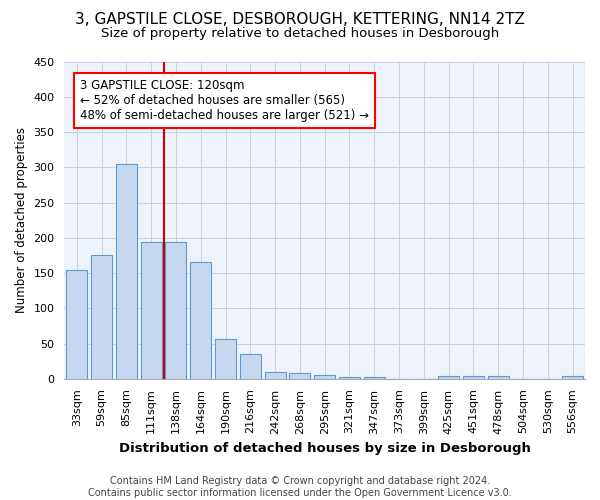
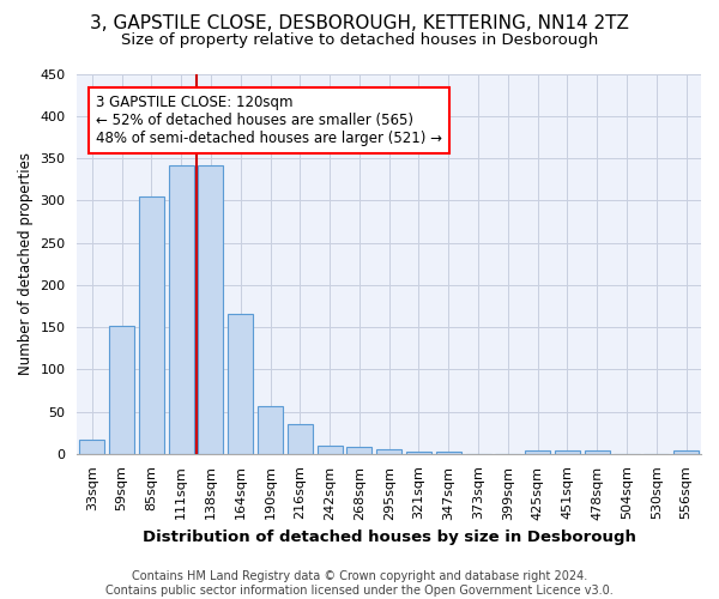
33sqm: 154 -> 17
59sqm: 176 -> 152
111sqm: 194 -> 342
138sqm: 194 -> 342
